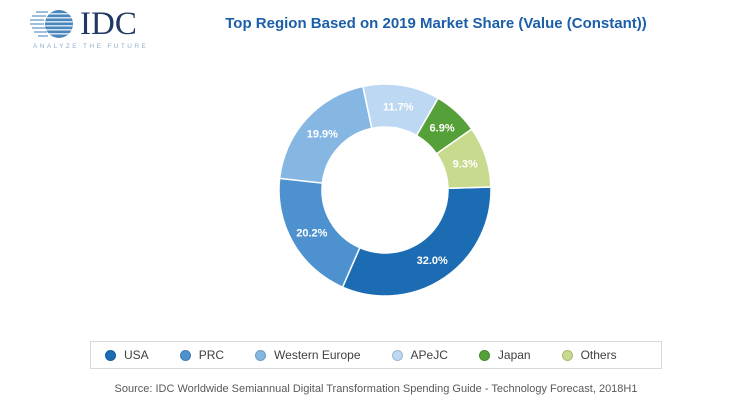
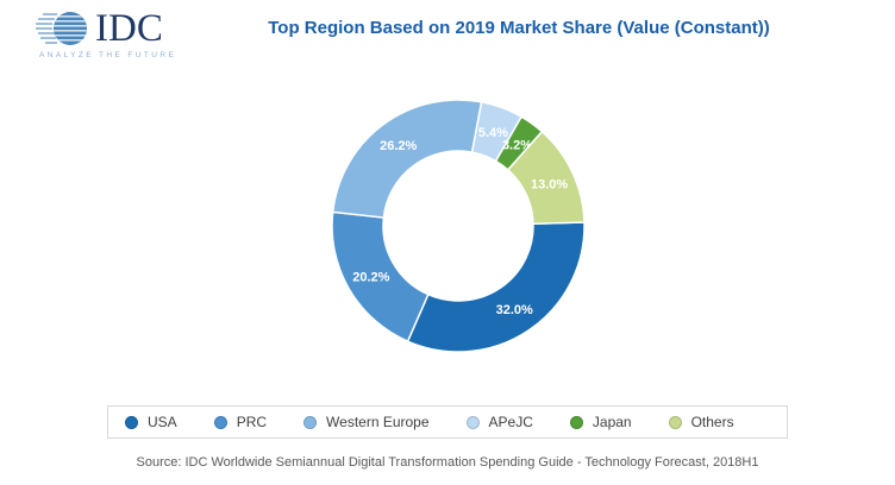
Western Europe: 19.9% -> 26.2%
APeJC: 11.7% -> 5.4%
Japan: 6.9% -> 3.2%
Others: 9.3% -> 13.0%
